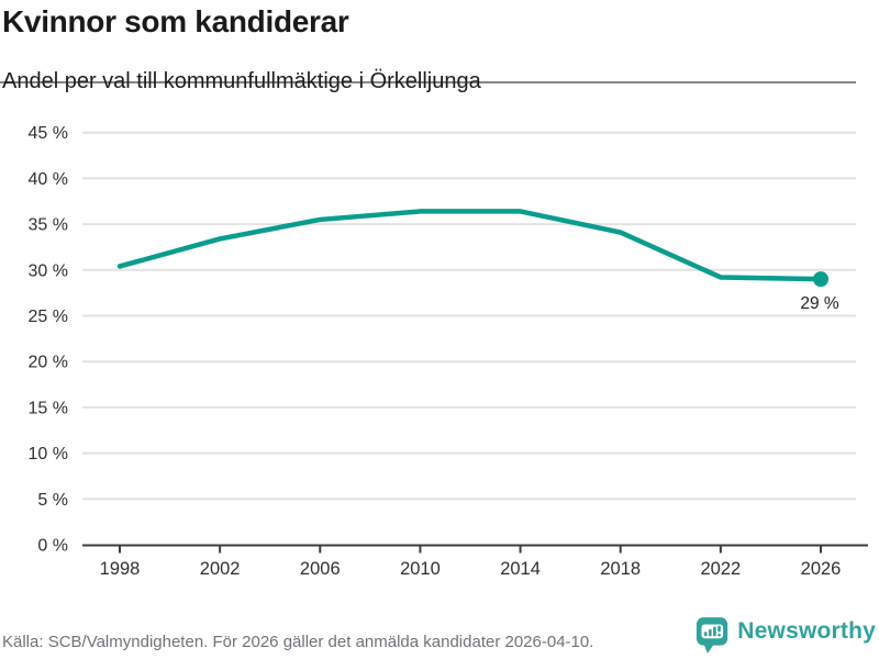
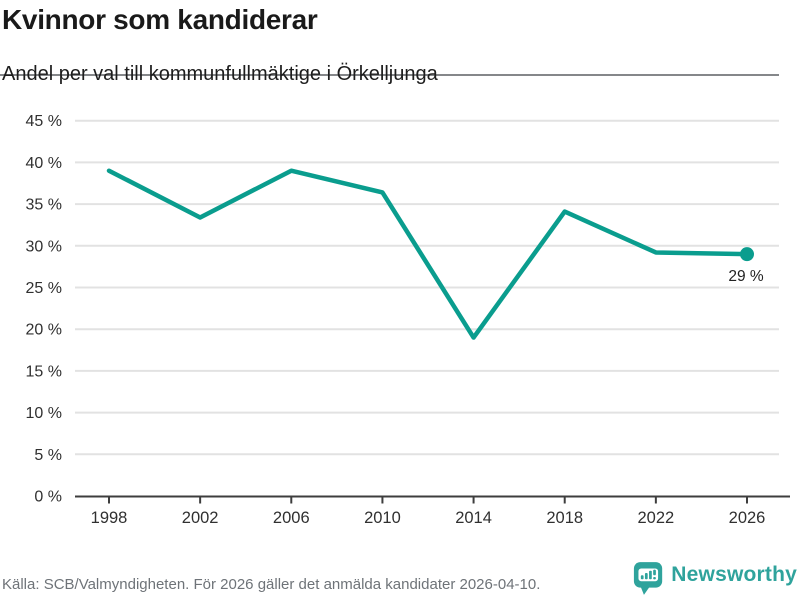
1998: 30% -> 39%
2006: 36% -> 39%
2014: 36% -> 19%
